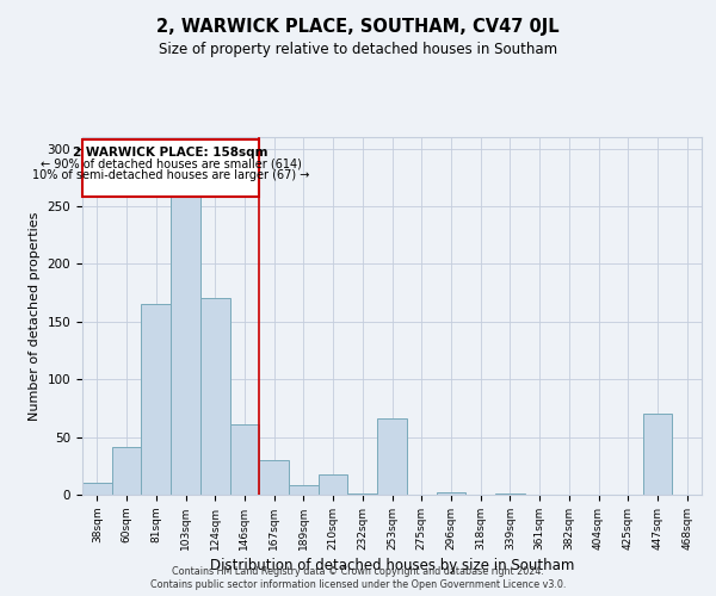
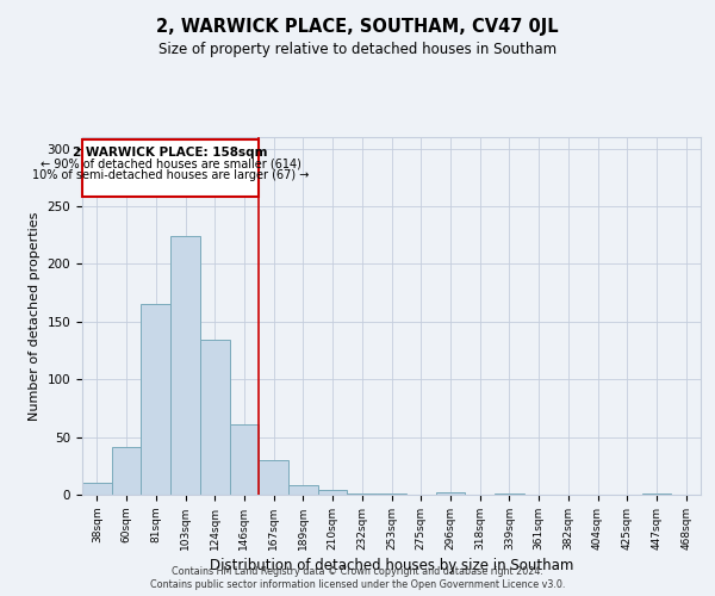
103sqm: 258 -> 224
124sqm: 170 -> 134
210sqm: 18 -> 4
253sqm: 66 -> 1
447sqm: 70 -> 1
